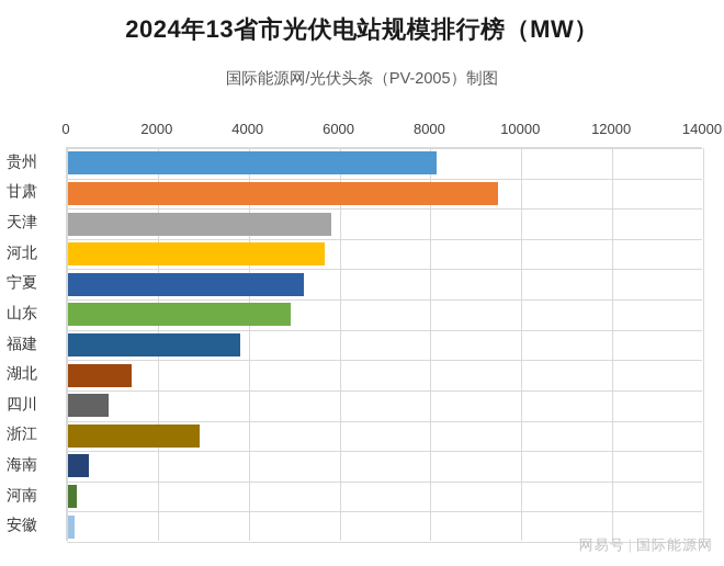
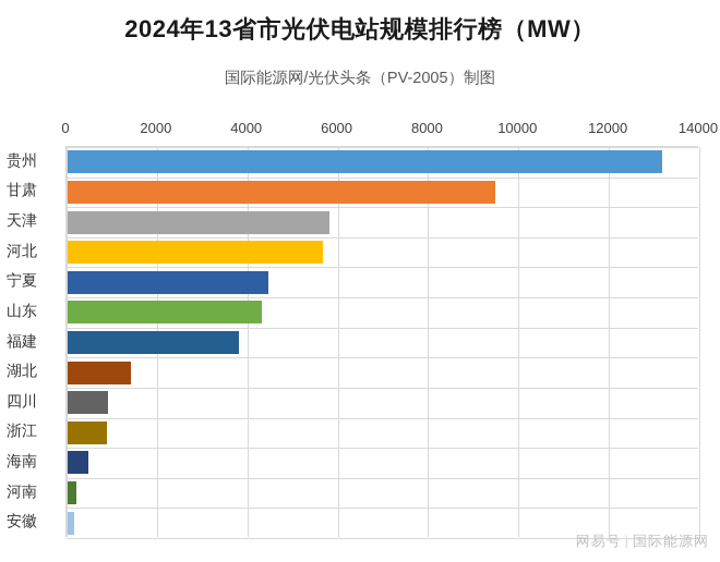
贵州: 8100 -> 13200
宁夏: 5200 -> 4400
山东: 4900 -> 4300
浙江: 2900 -> 900
